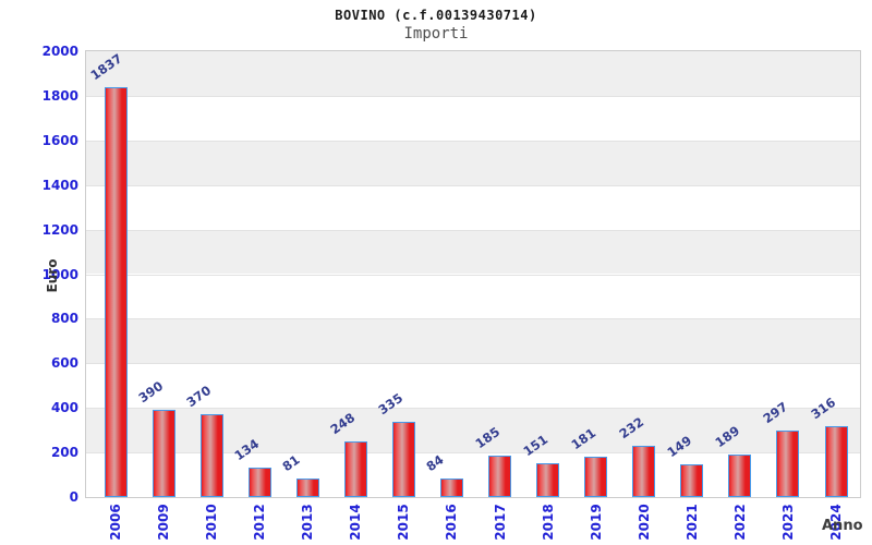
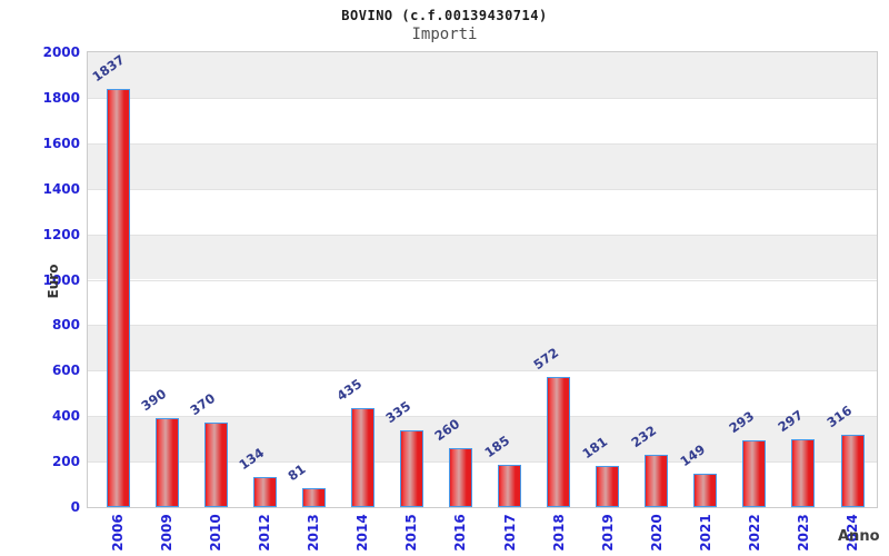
2014: 248 -> 435
2016: 84 -> 260
2018: 151 -> 572
2022: 189 -> 293
